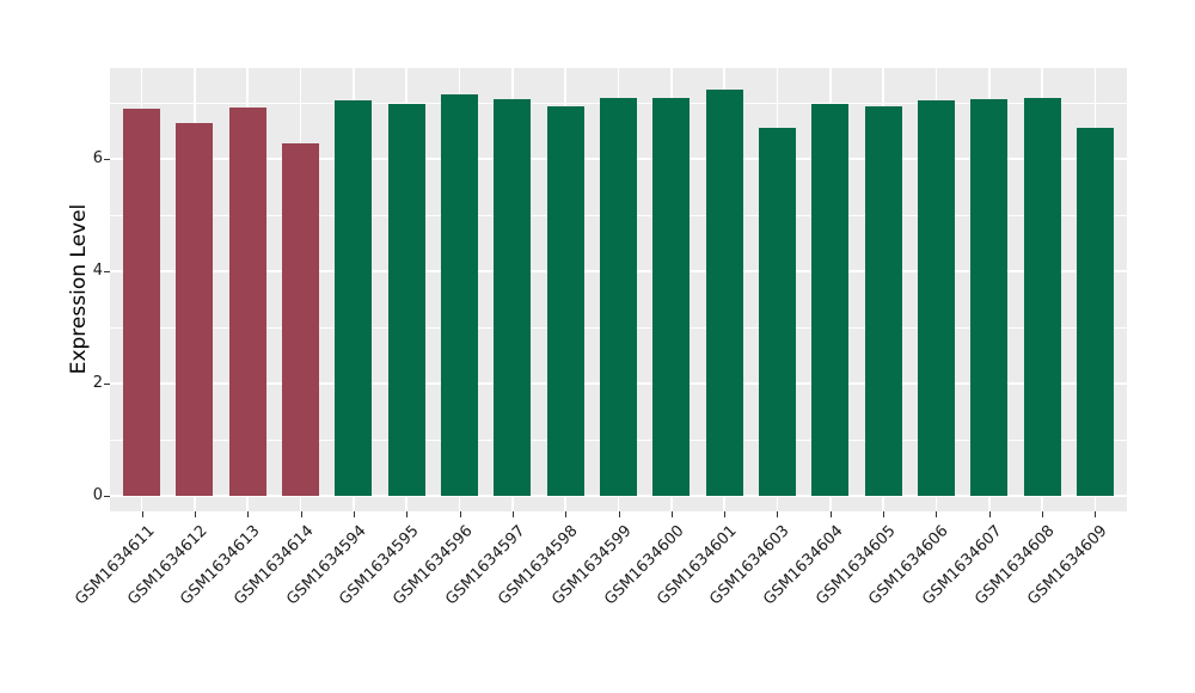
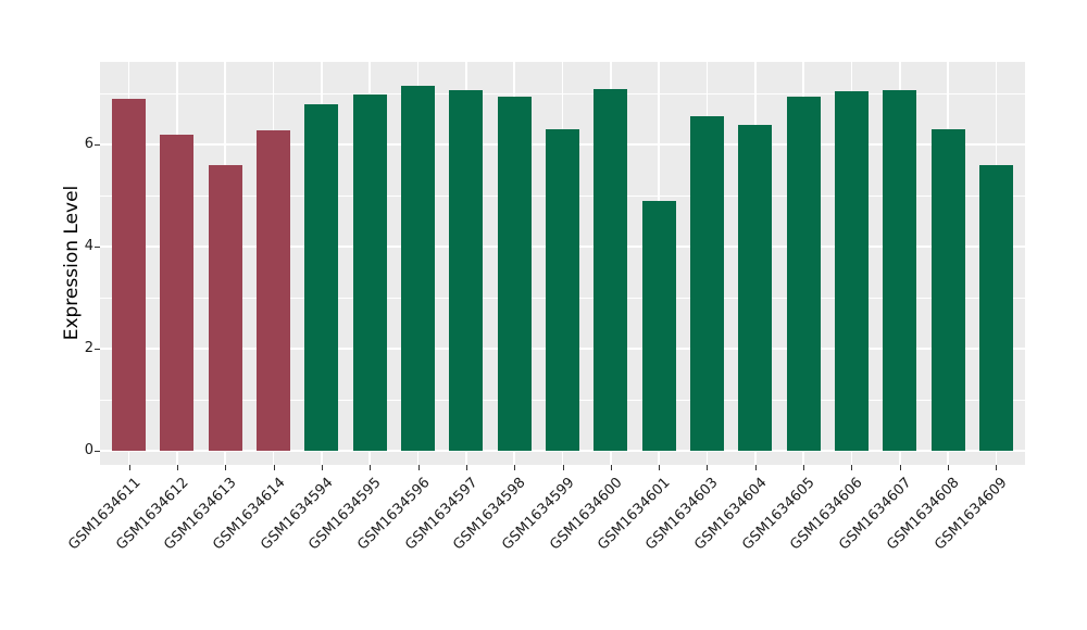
GSM1634612: 6.6 -> 6.2
GSM1634613: 6.9 -> 5.6
GSM1634594: 7.0 -> 6.8
GSM1634599: 7.1 -> 6.3
GSM1634601: 7.2 -> 4.9
GSM1634604: 7.0 -> 6.4
GSM1634608: 7.1 -> 6.3
GSM1634609: 6.5 -> 5.6
